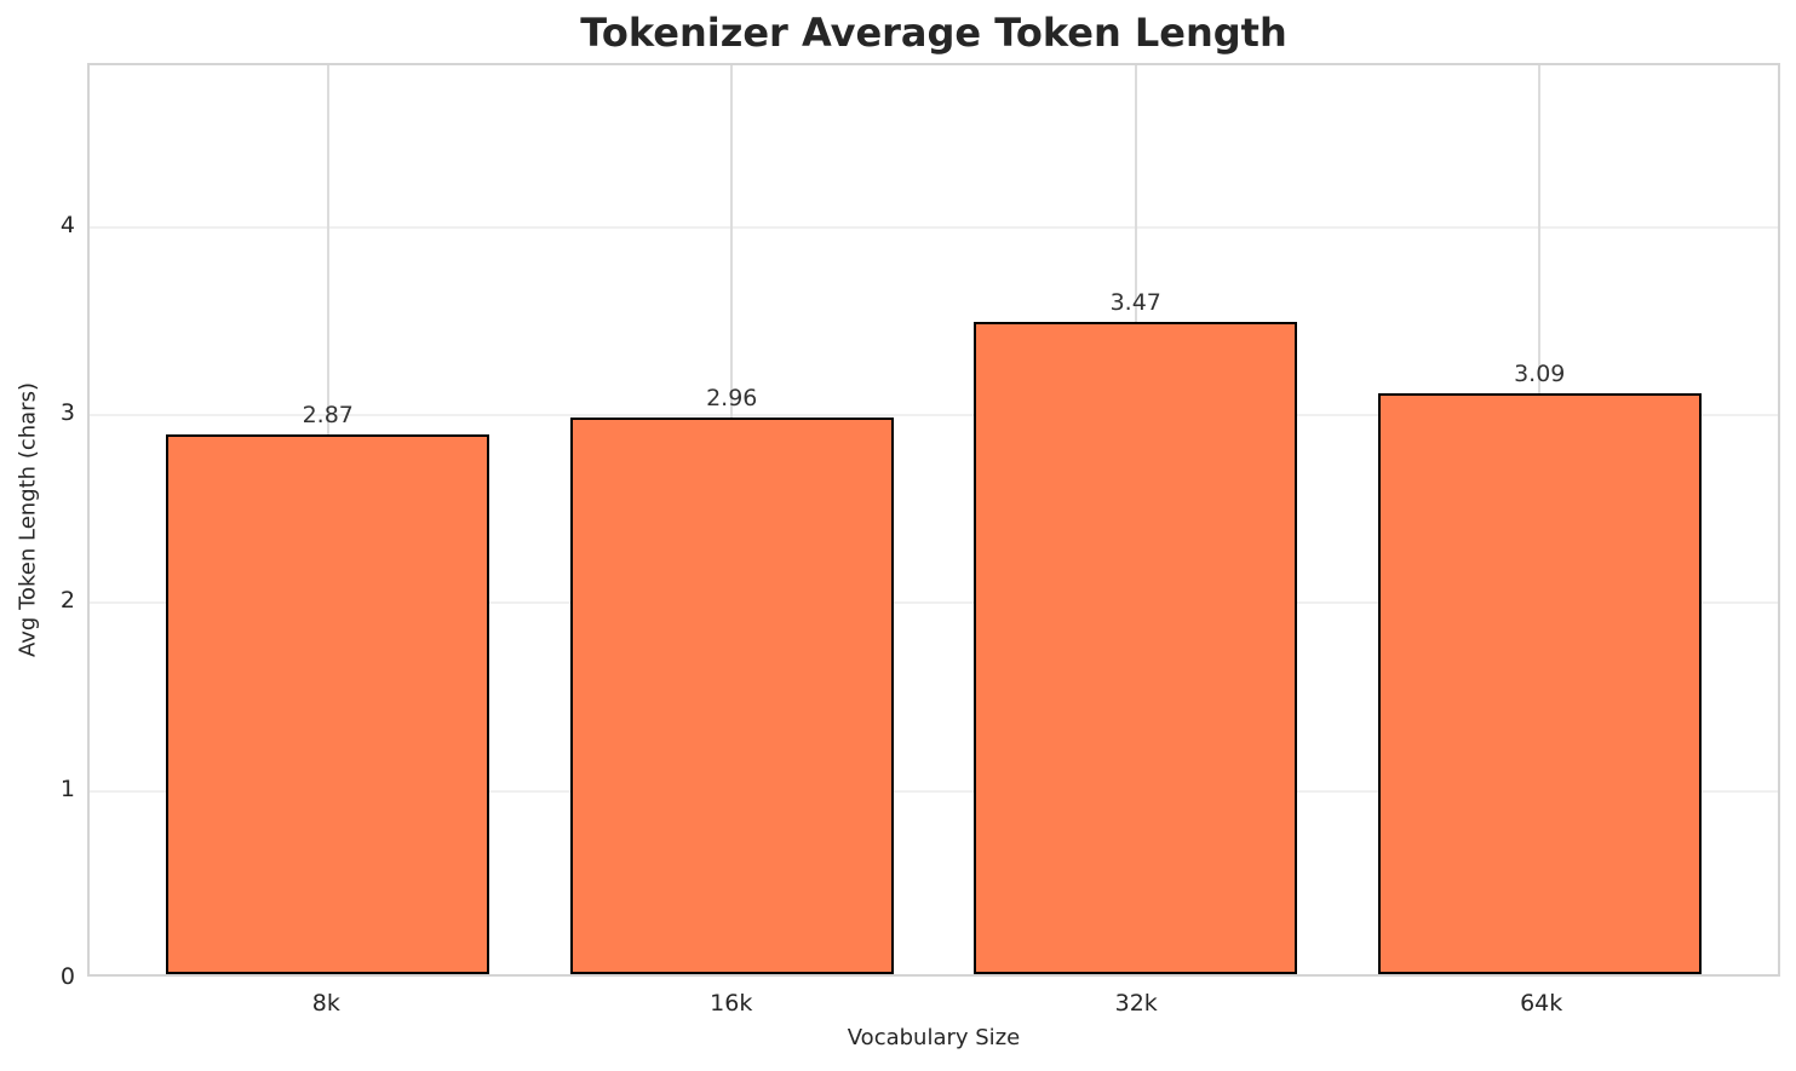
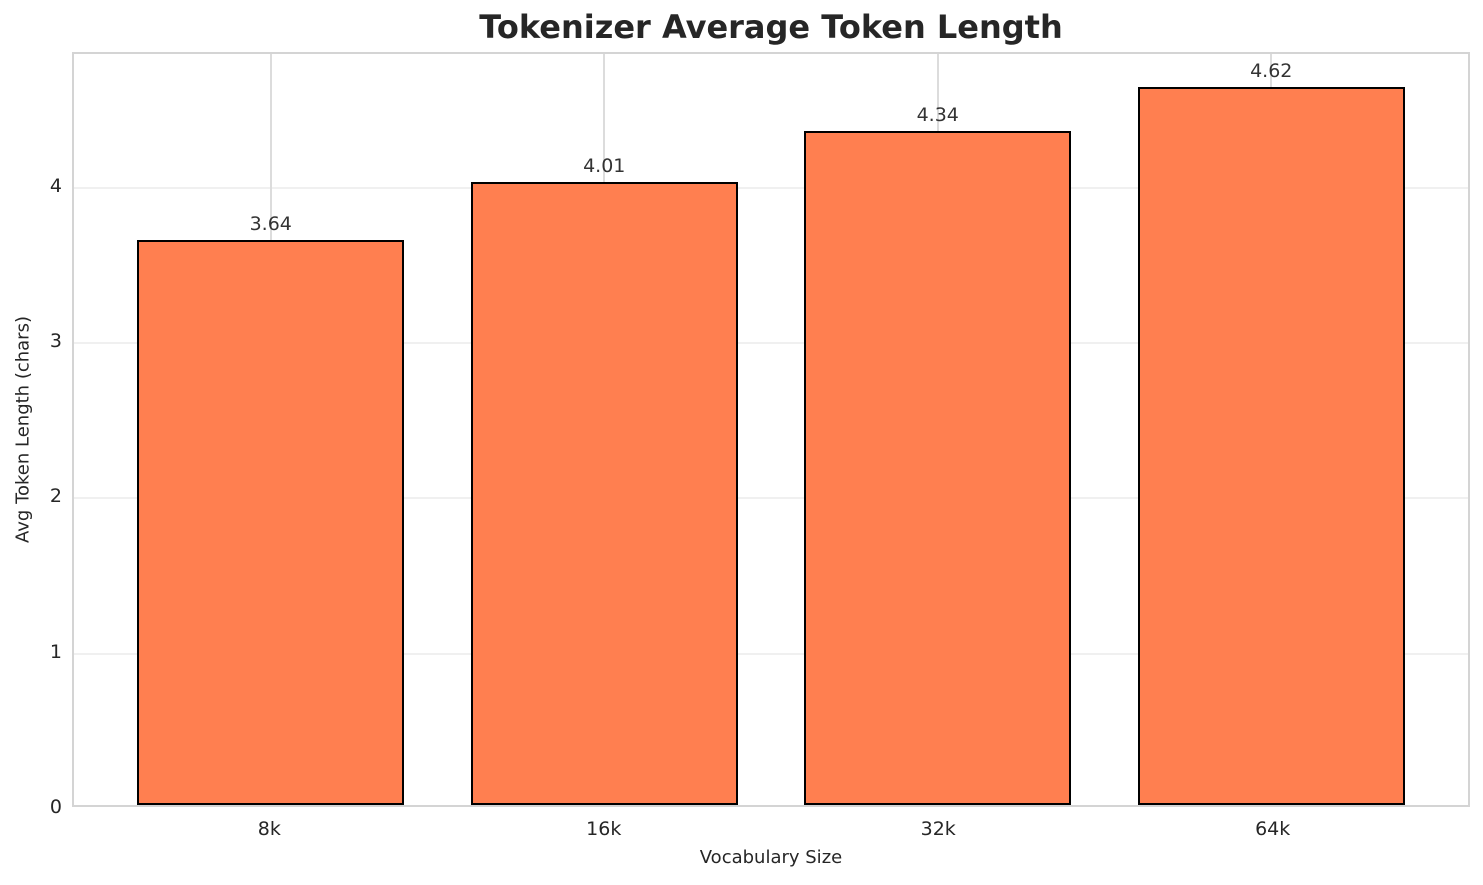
8k: 2.87 -> 3.64
16k: 2.96 -> 4.01
32k: 3.47 -> 4.34
64k: 3.09 -> 4.62
